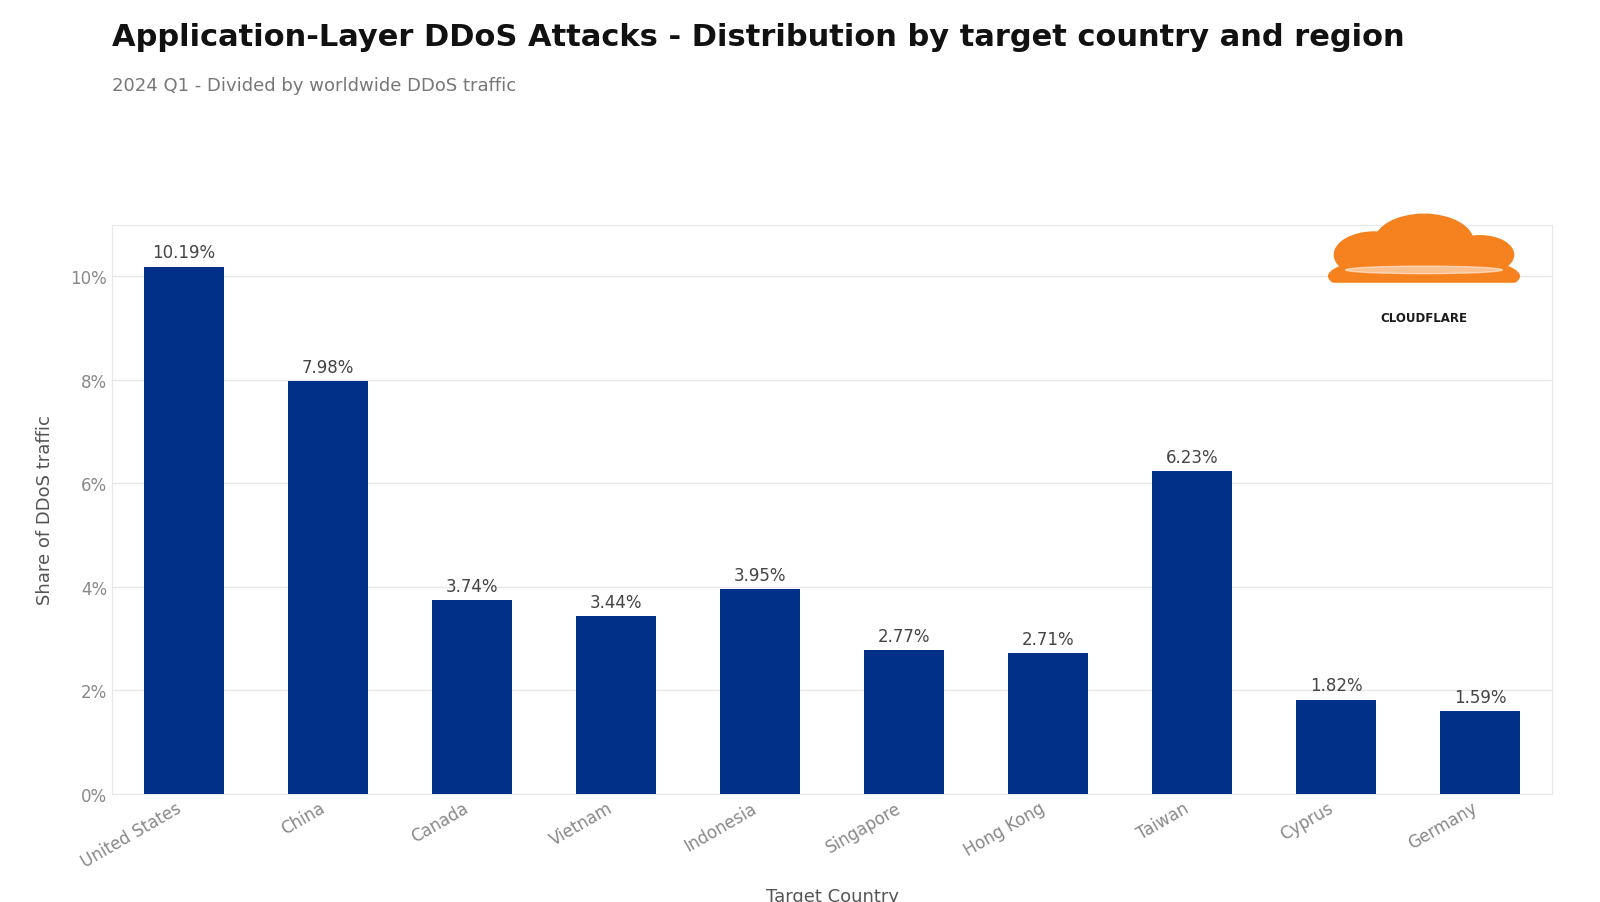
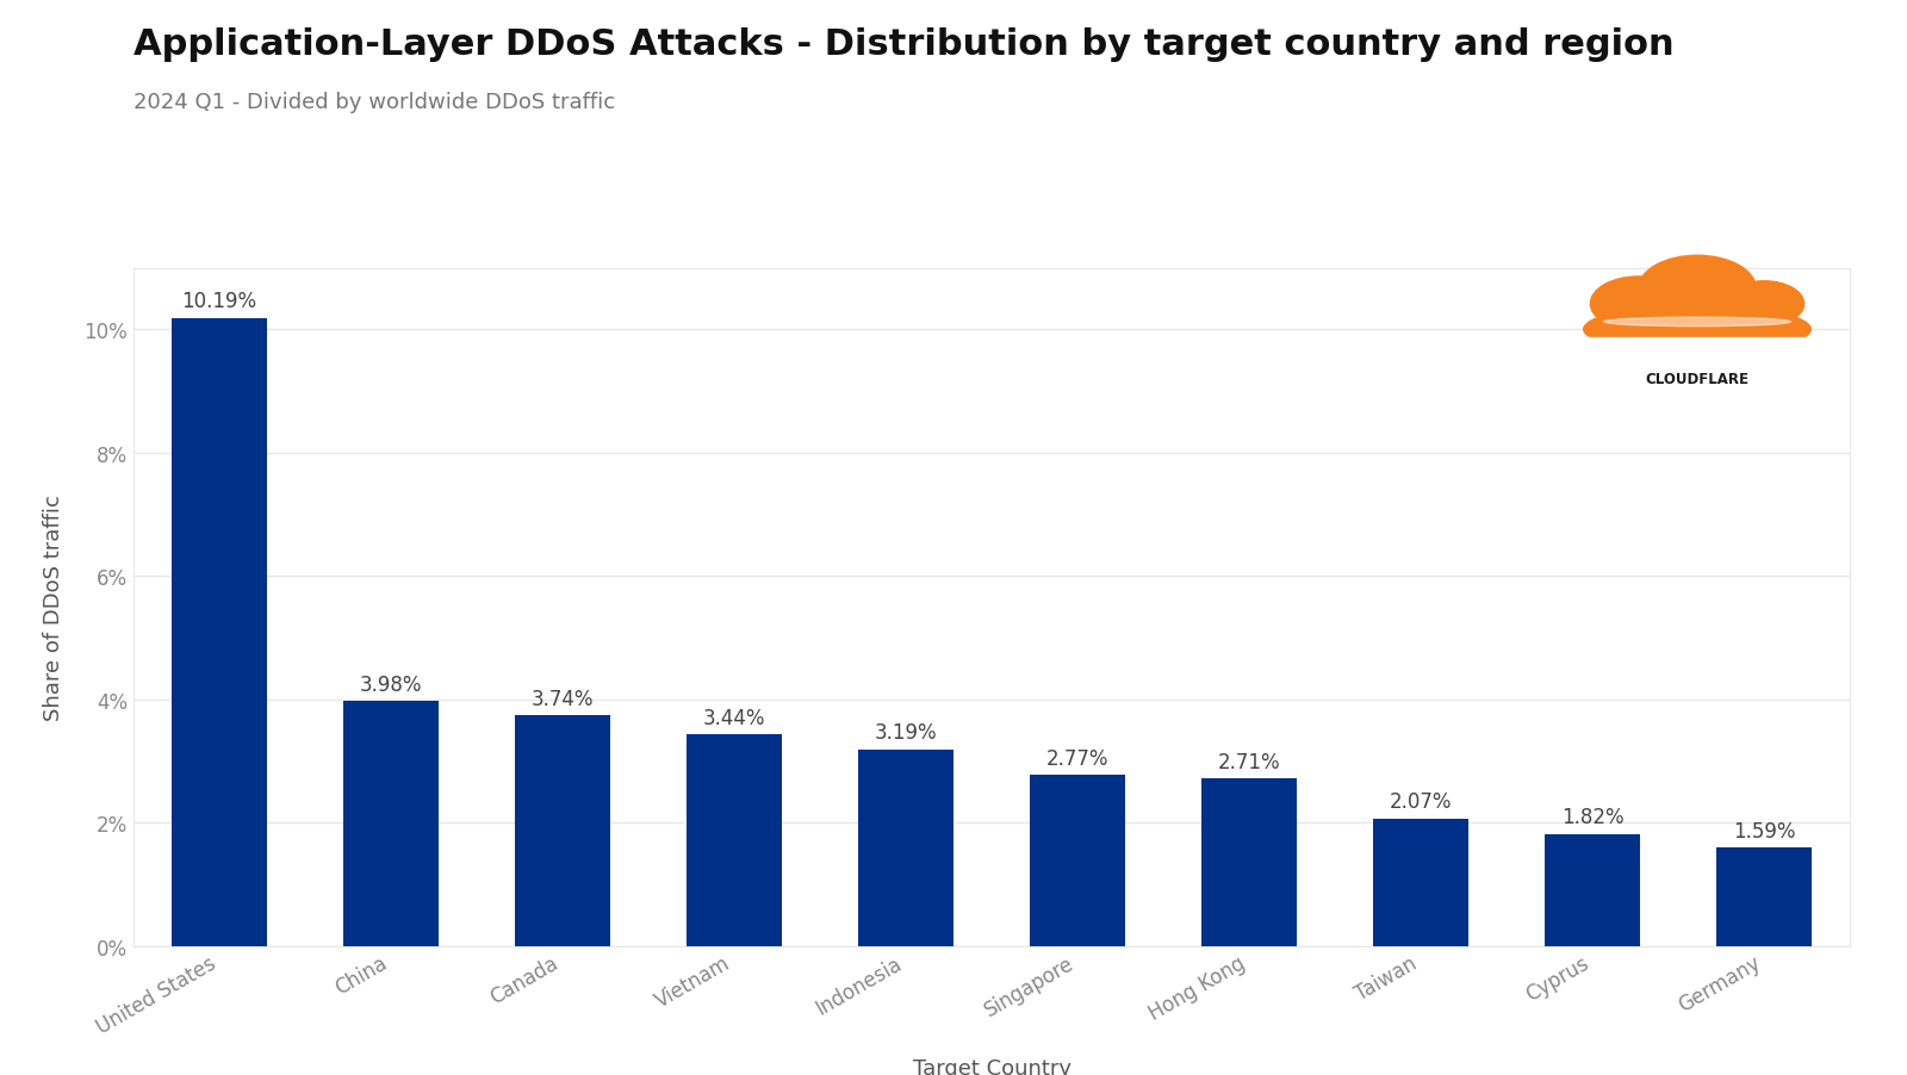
China: 7.98% -> 3.98%
Indonesia: 3.95% -> 3.19%
Taiwan: 6.23% -> 2.07%
